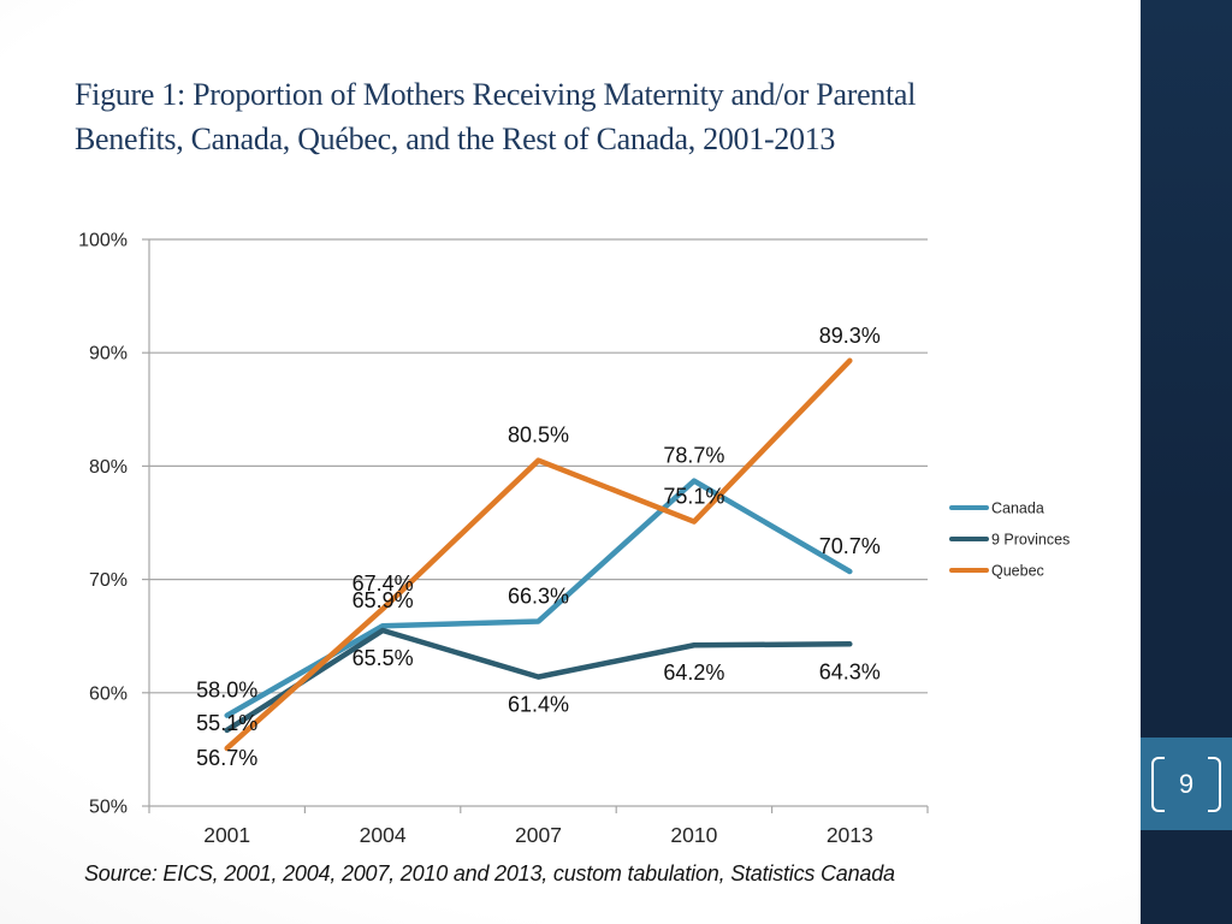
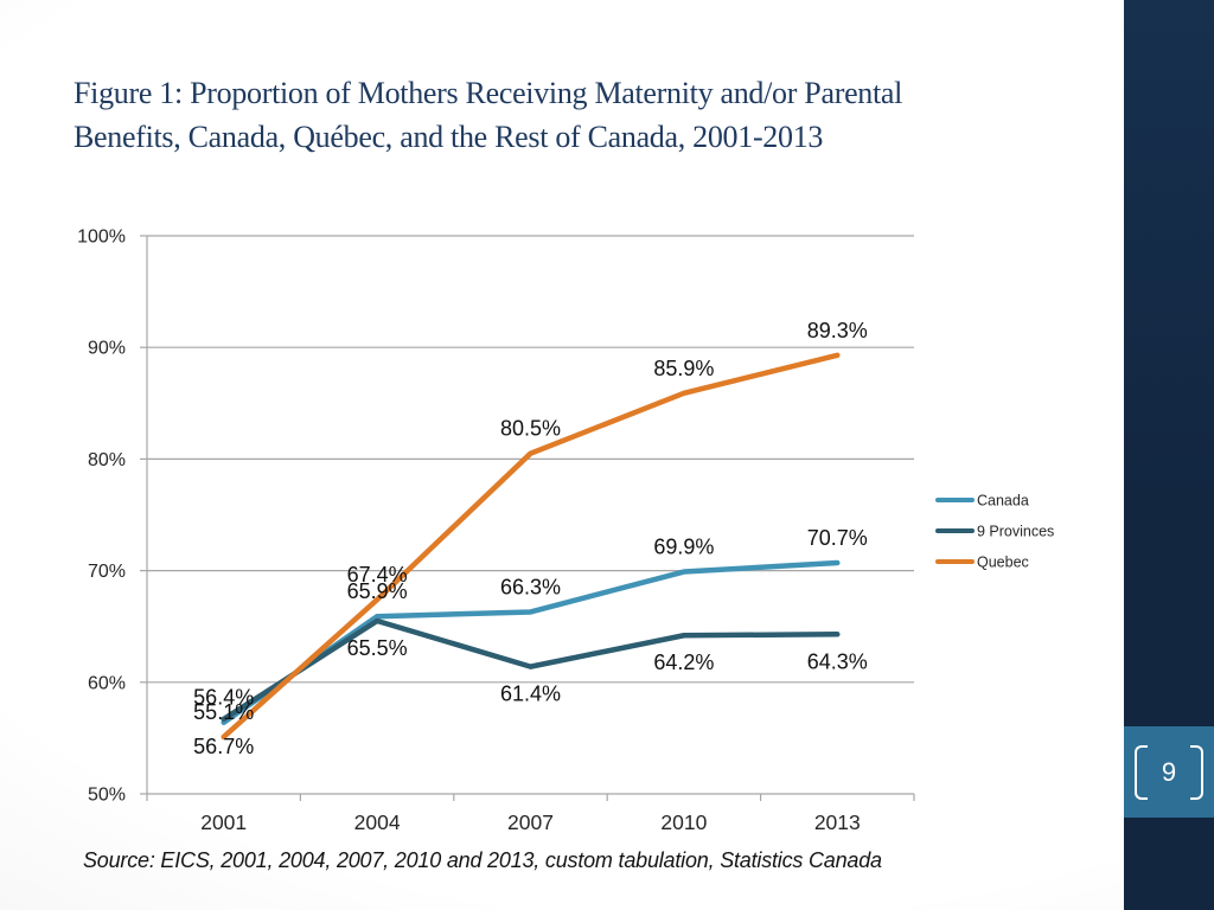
Canada/2001: 58.0% -> 56.4%
Canada/2010: 78.7% -> 69.9%
Quebec/2010: 75.1% -> 85.9%
